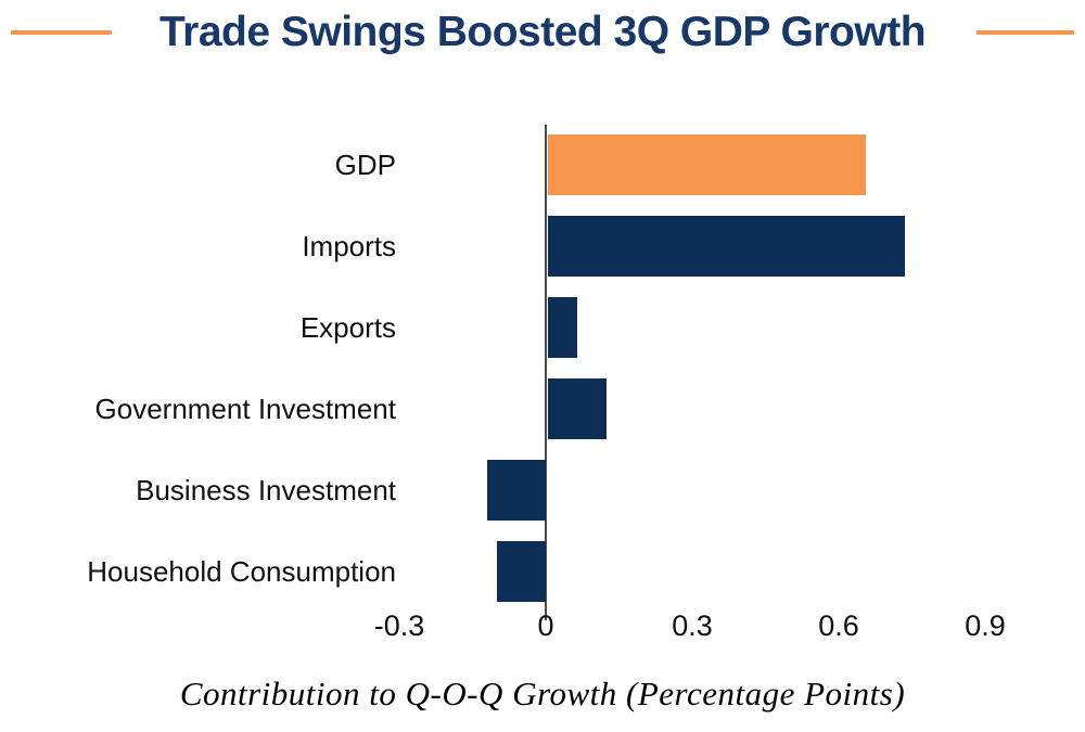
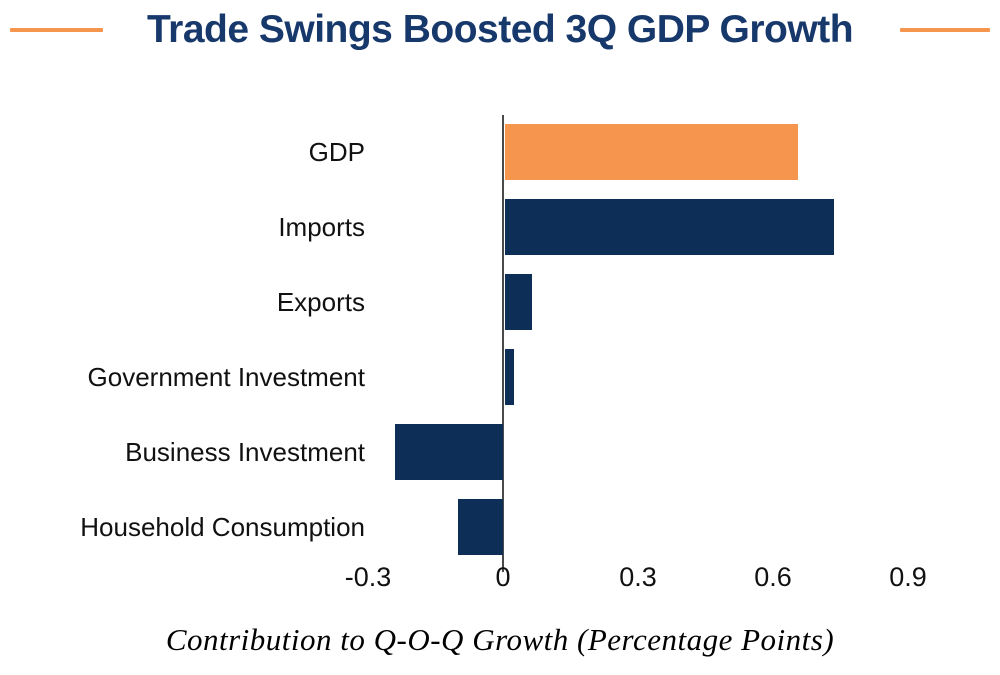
Government Investment: 0.12 -> 0.02
Business Investment: -0.12 -> -0.24
